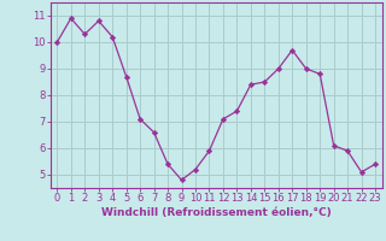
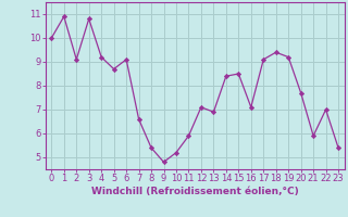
2: 10.3 -> 9.1
4: 10.2 -> 9.2
6: 7.1 -> 9.1
13: 7.4 -> 6.9
16: 9.0 -> 7.1
17: 9.7 -> 9.1
18: 9.0 -> 9.4
19: 8.8 -> 9.2
20: 6.1 -> 7.7
22: 5.1 -> 7.0
